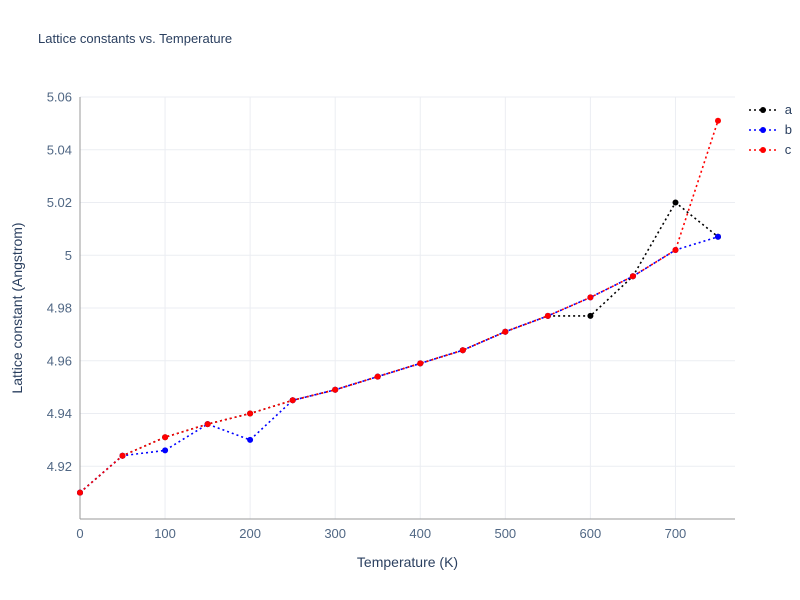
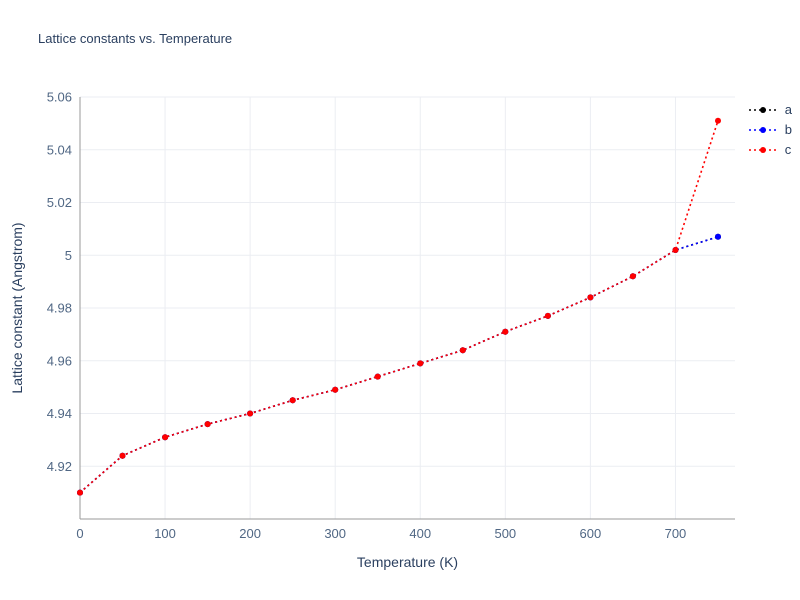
b/100: 4.926 -> 4.931
b/200: 4.930 -> 4.940
a/600: 4.977 -> 4.984
a/700: 5.020 -> 5.002
